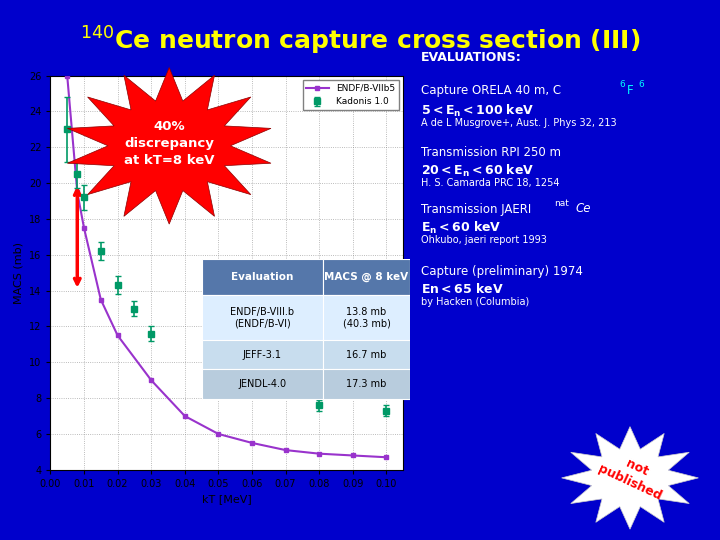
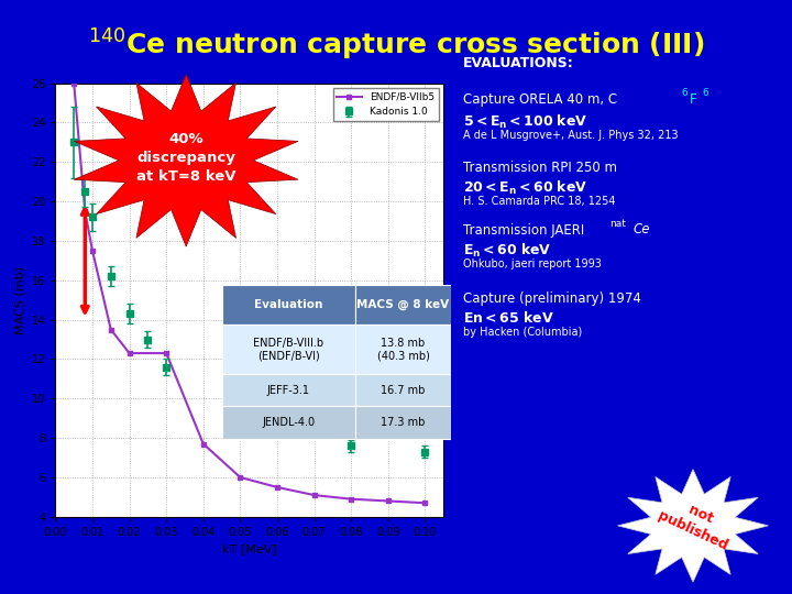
ENDF/B-VIIb5/0.02: 11.5 -> 12.3
ENDF/B-VIIb5/0.03: 9.0 -> 12.3
ENDF/B-VIIb5/0.04: 7.0 -> 7.7
